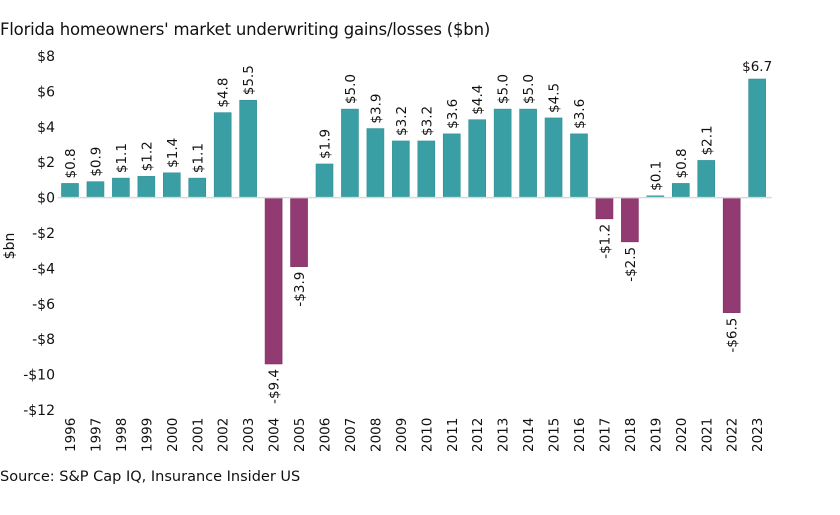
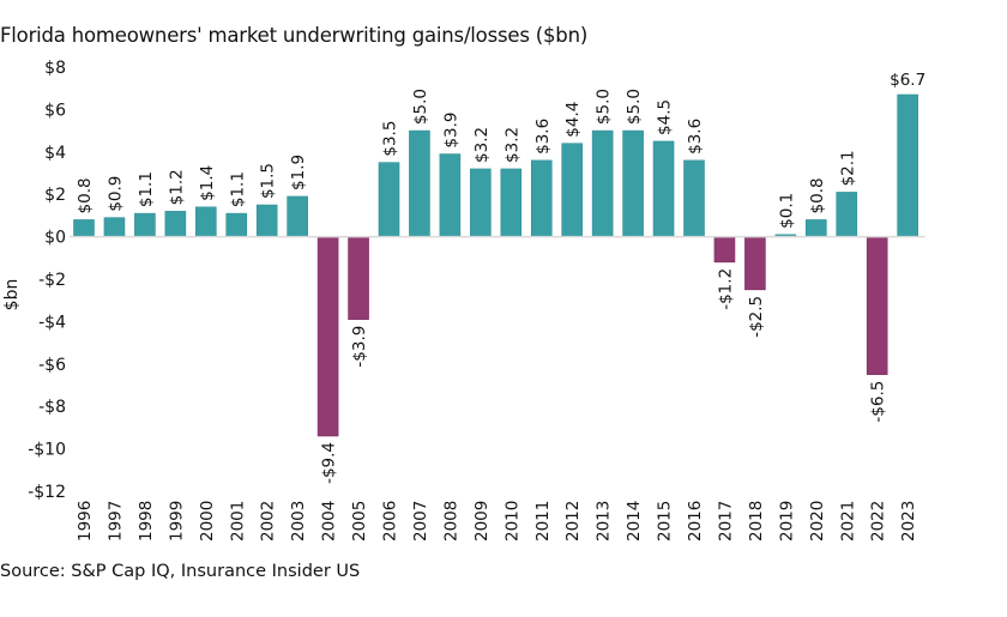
2002: $4.8 -> $1.5
2003: $5.5 -> $1.9
2006: $1.9 -> $3.5
